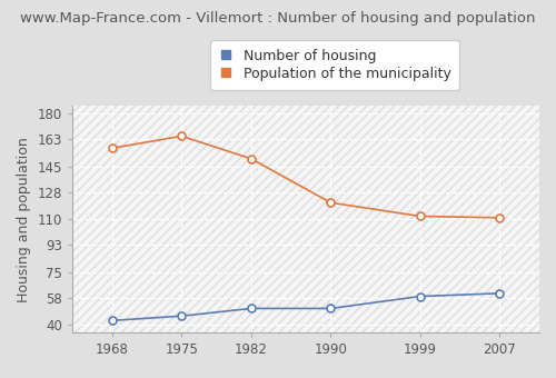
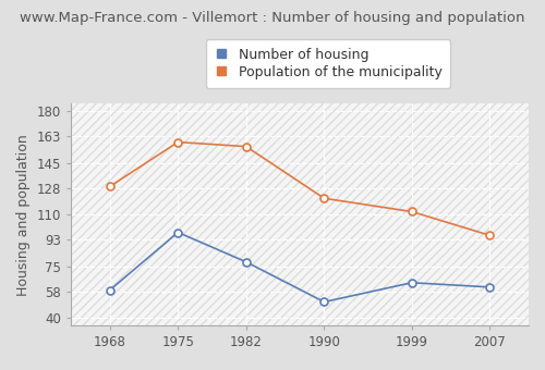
Number of housing/1968: 43 -> 59
Population of the municipality/1968: 157 -> 129
Number of housing/1975: 46 -> 98
Population of the municipality/1975: 165 -> 159
Number of housing/1982: 51 -> 78
Population of the municipality/1982: 150 -> 156
Number of housing/1999: 59 -> 64
Population of the municipality/2007: 111 -> 96
